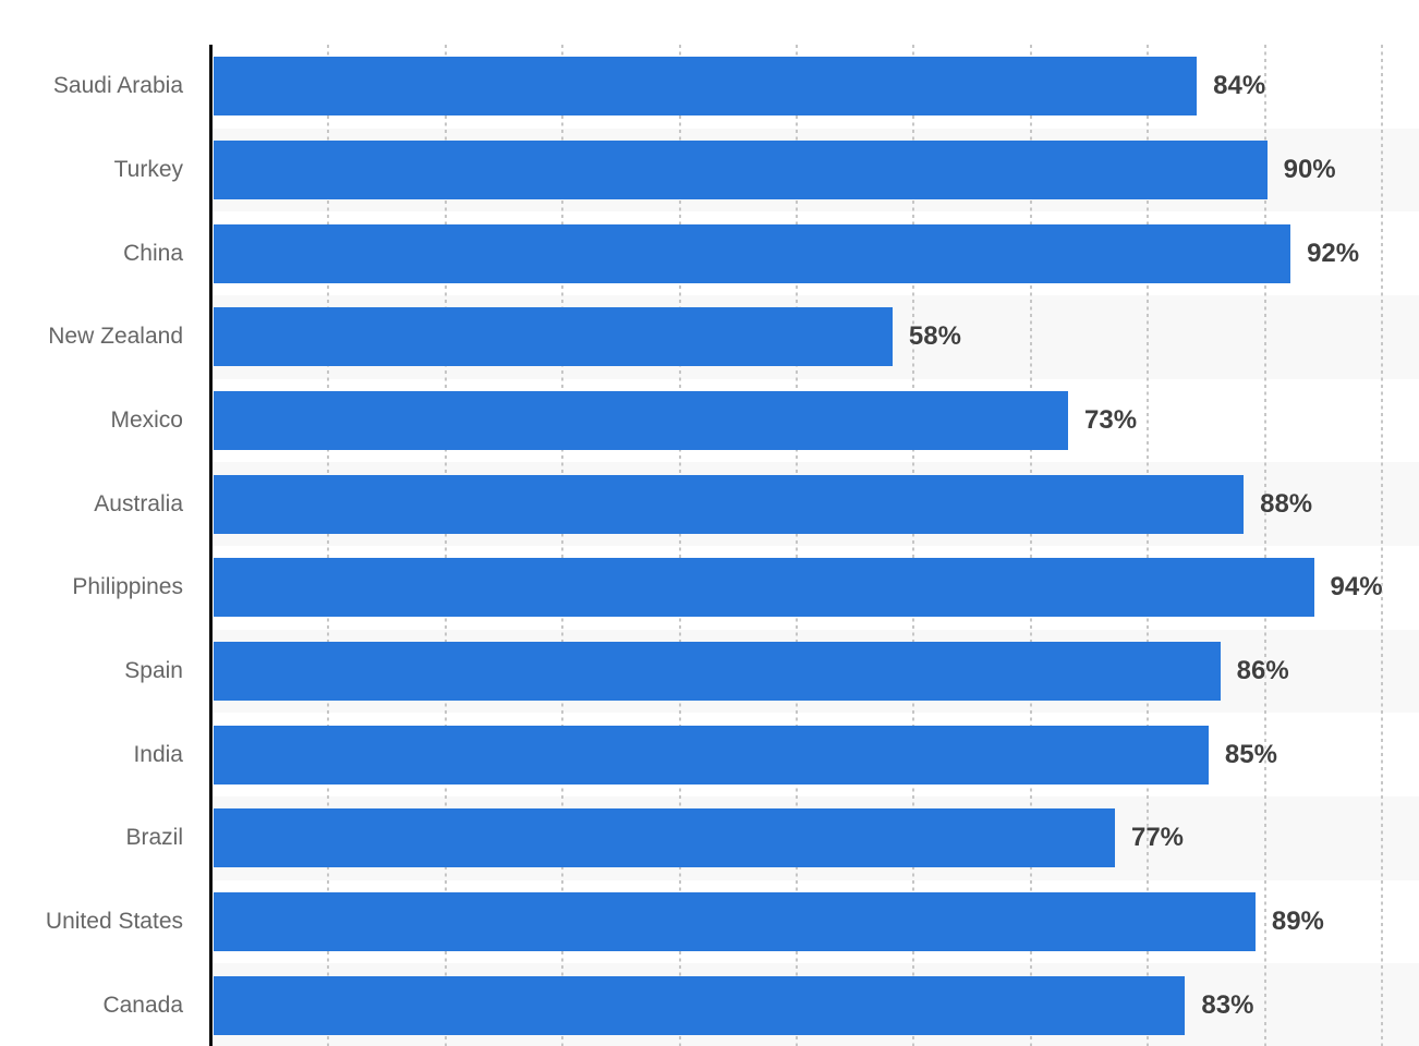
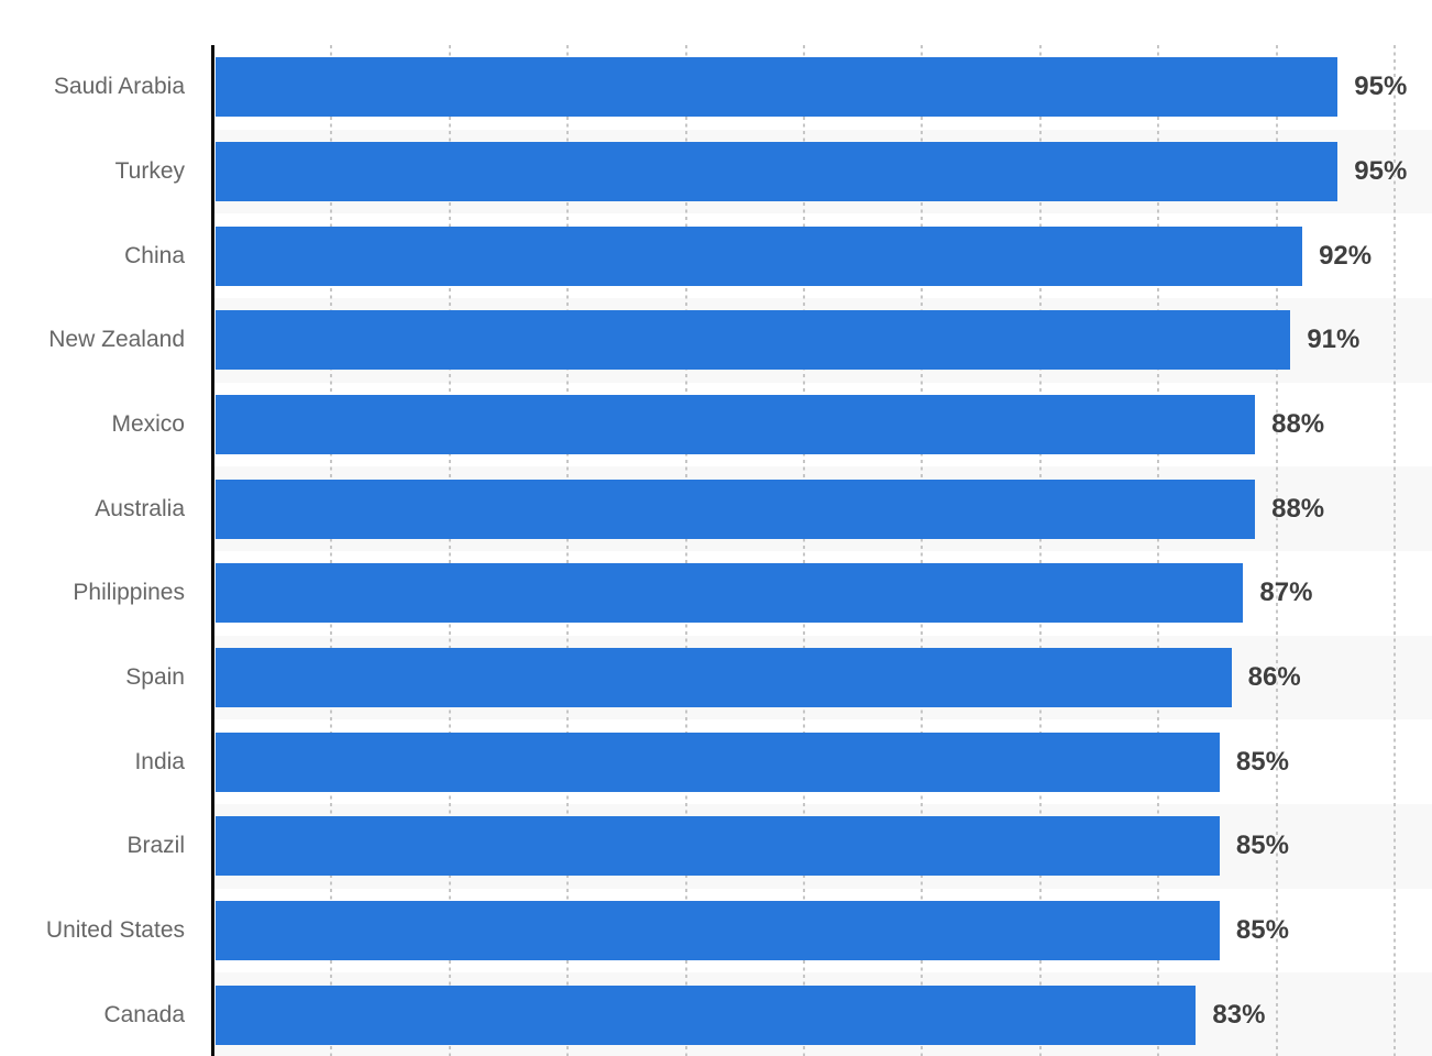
Saudi Arabia: 84% -> 95%
Turkey: 90% -> 95%
New Zealand: 58% -> 91%
Mexico: 73% -> 88%
Philippines: 94% -> 87%
Brazil: 77% -> 85%
United States: 89% -> 85%
